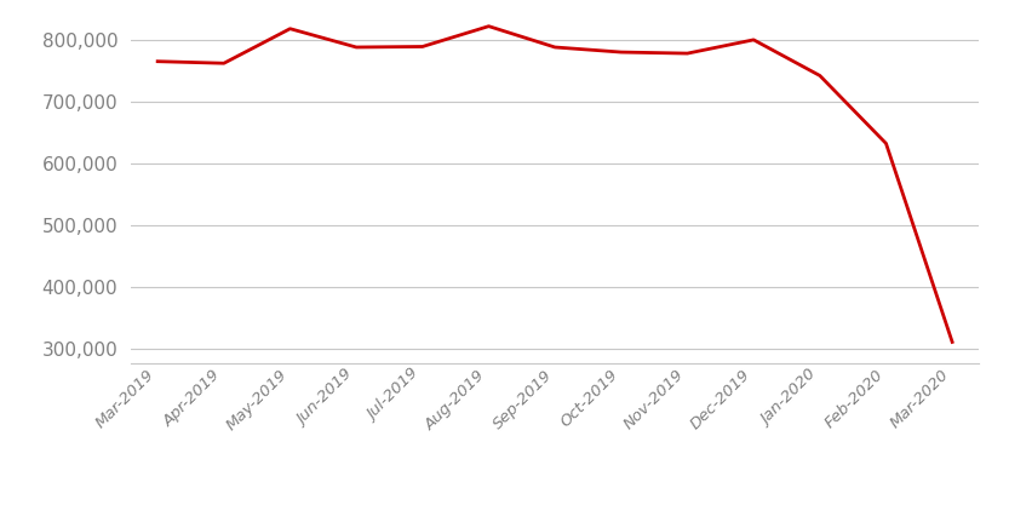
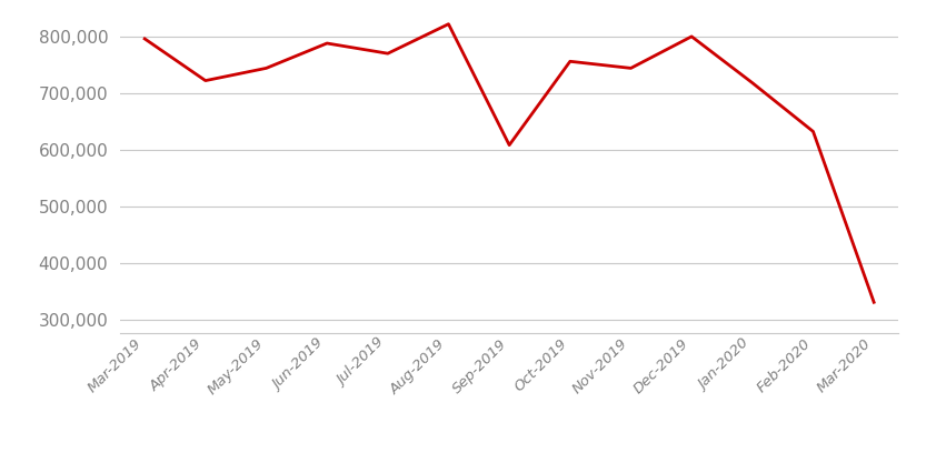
Mar-2019: 765,000 -> 796,000
Apr-2019: 762,000 -> 722,000
May-2019: 818,000 -> 744,000
Jul-2019: 789,000 -> 770,000
Sep-2019: 788,000 -> 608,000
Oct-2019: 780,000 -> 756,000
Nov-2019: 778,000 -> 744,000
Jan-2020: 742,000 -> 718,000
Mar-2020: 310,000 -> 330,000
